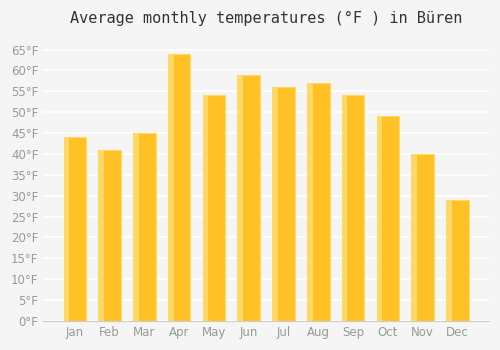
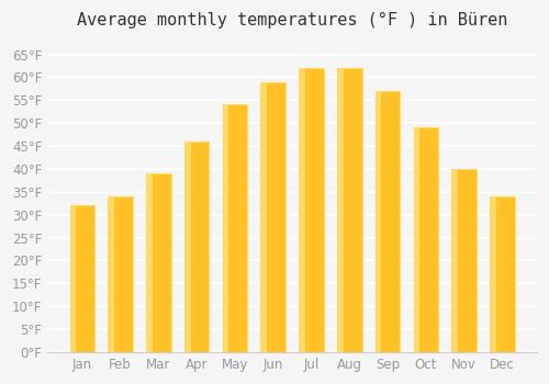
Jan: 44°F -> 32°F
Feb: 41°F -> 34°F
Mar: 45°F -> 39°F
Apr: 64°F -> 46°F
Jul: 56°F -> 62°F
Aug: 57°F -> 62°F
Sep: 54°F -> 57°F
Dec: 29°F -> 34°F
